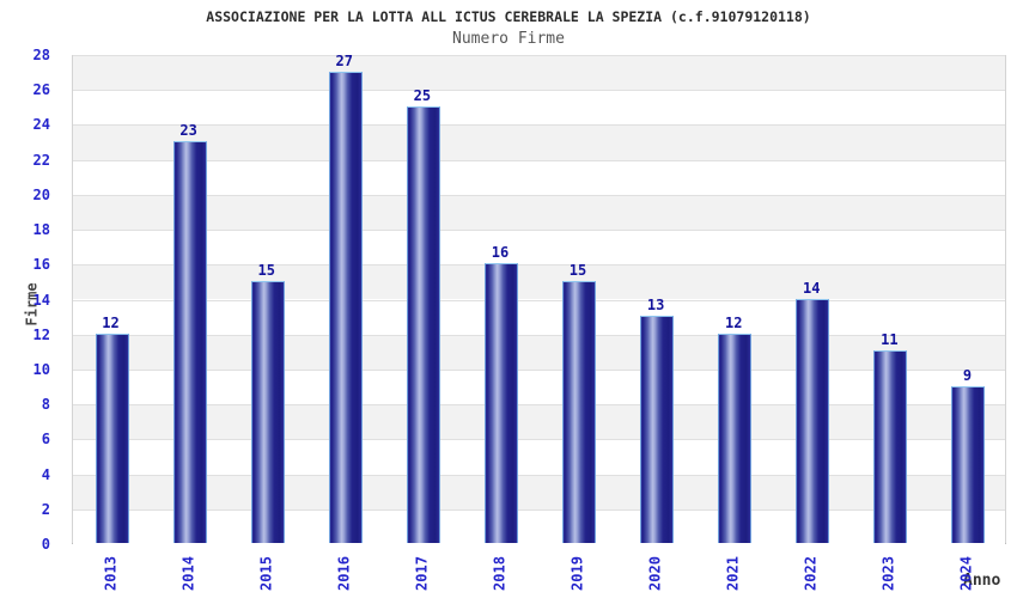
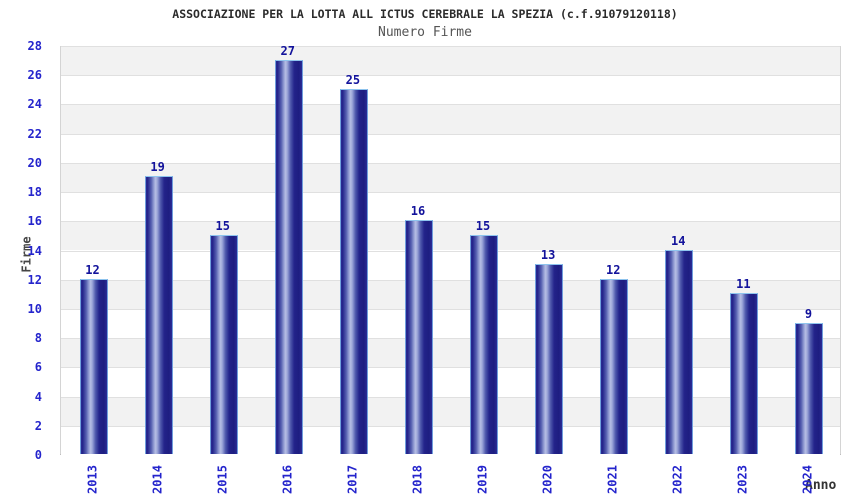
2014: 23 -> 19
